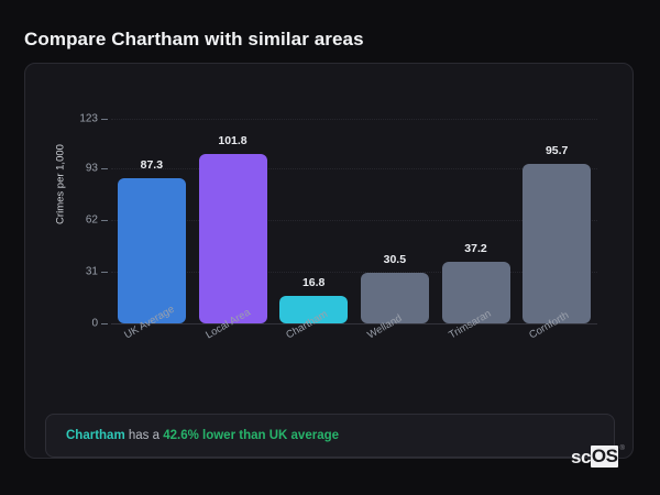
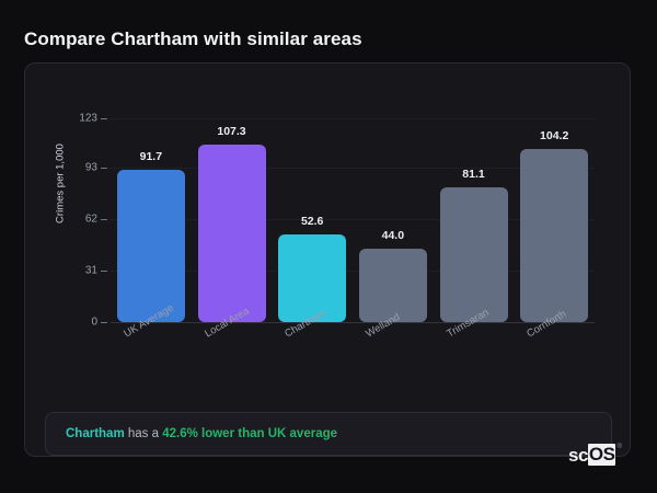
UK Average: 87.3 -> 91.7
Local Area: 101.8 -> 107.3
Chartham: 16.8 -> 52.6
Welland: 30.5 -> 44.0
Trimsaran: 37.2 -> 81.1
Cornforth: 95.7 -> 104.2
